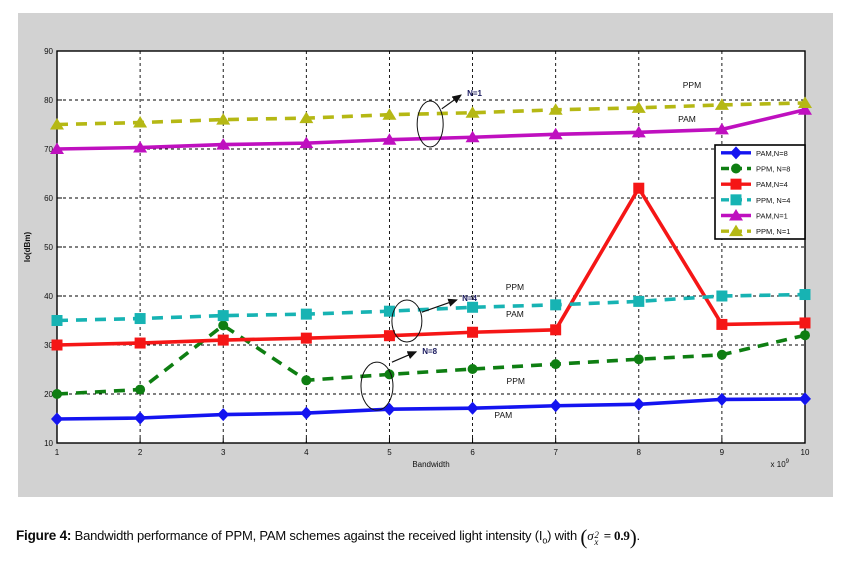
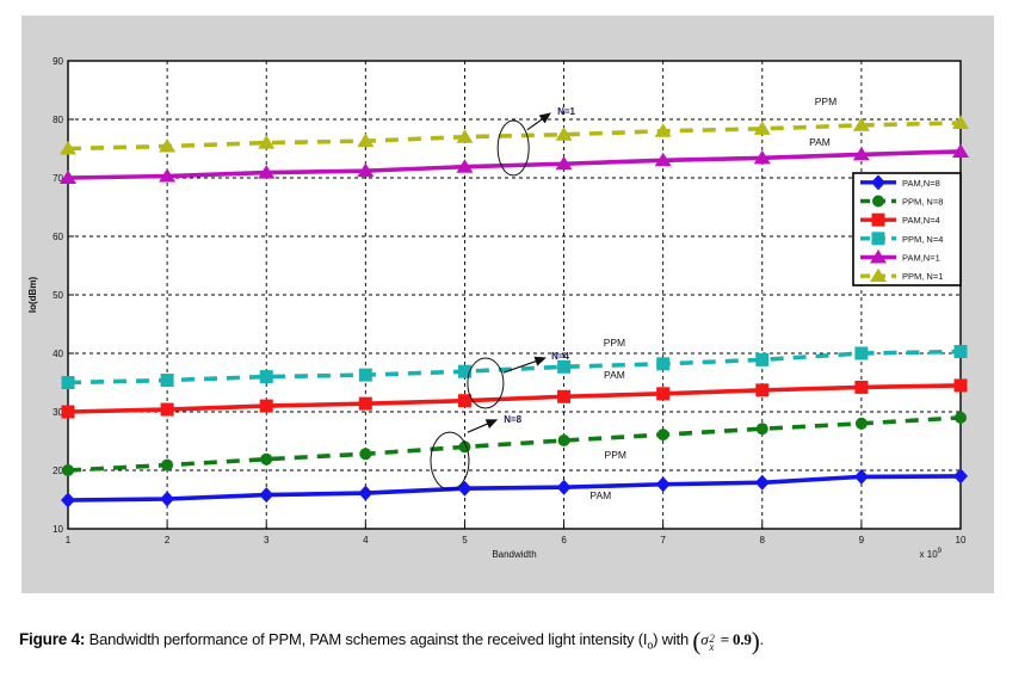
PPM, N=8/3: 34 -> 22
PAM,N=4/8: 62 -> 34
PPM, N=8/10: 32 -> 29
PAM,N=1/10: 78 -> 74
